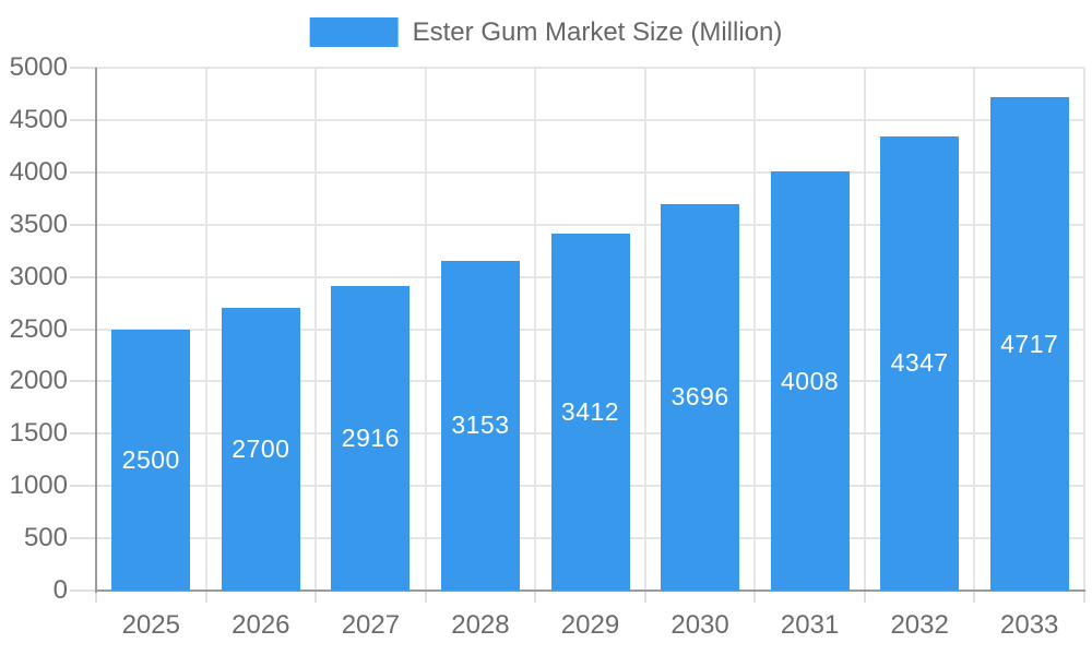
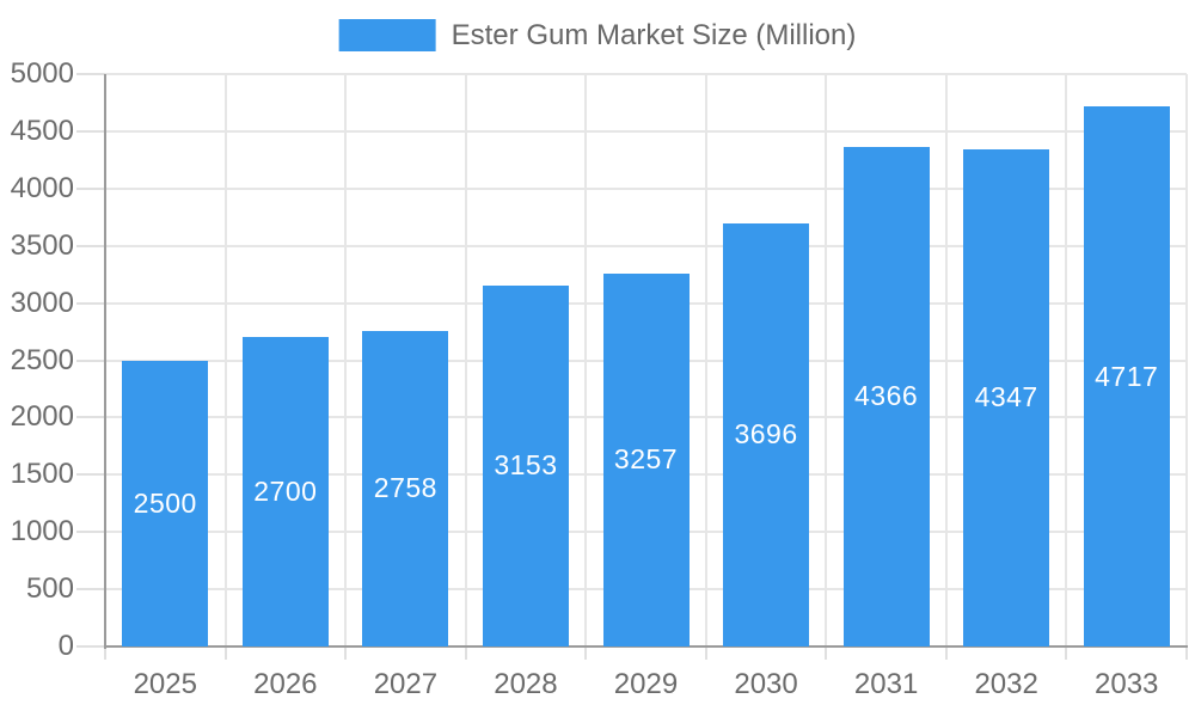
2027: 2916 -> 2758
2029: 3412 -> 3257
2031: 4008 -> 4366
